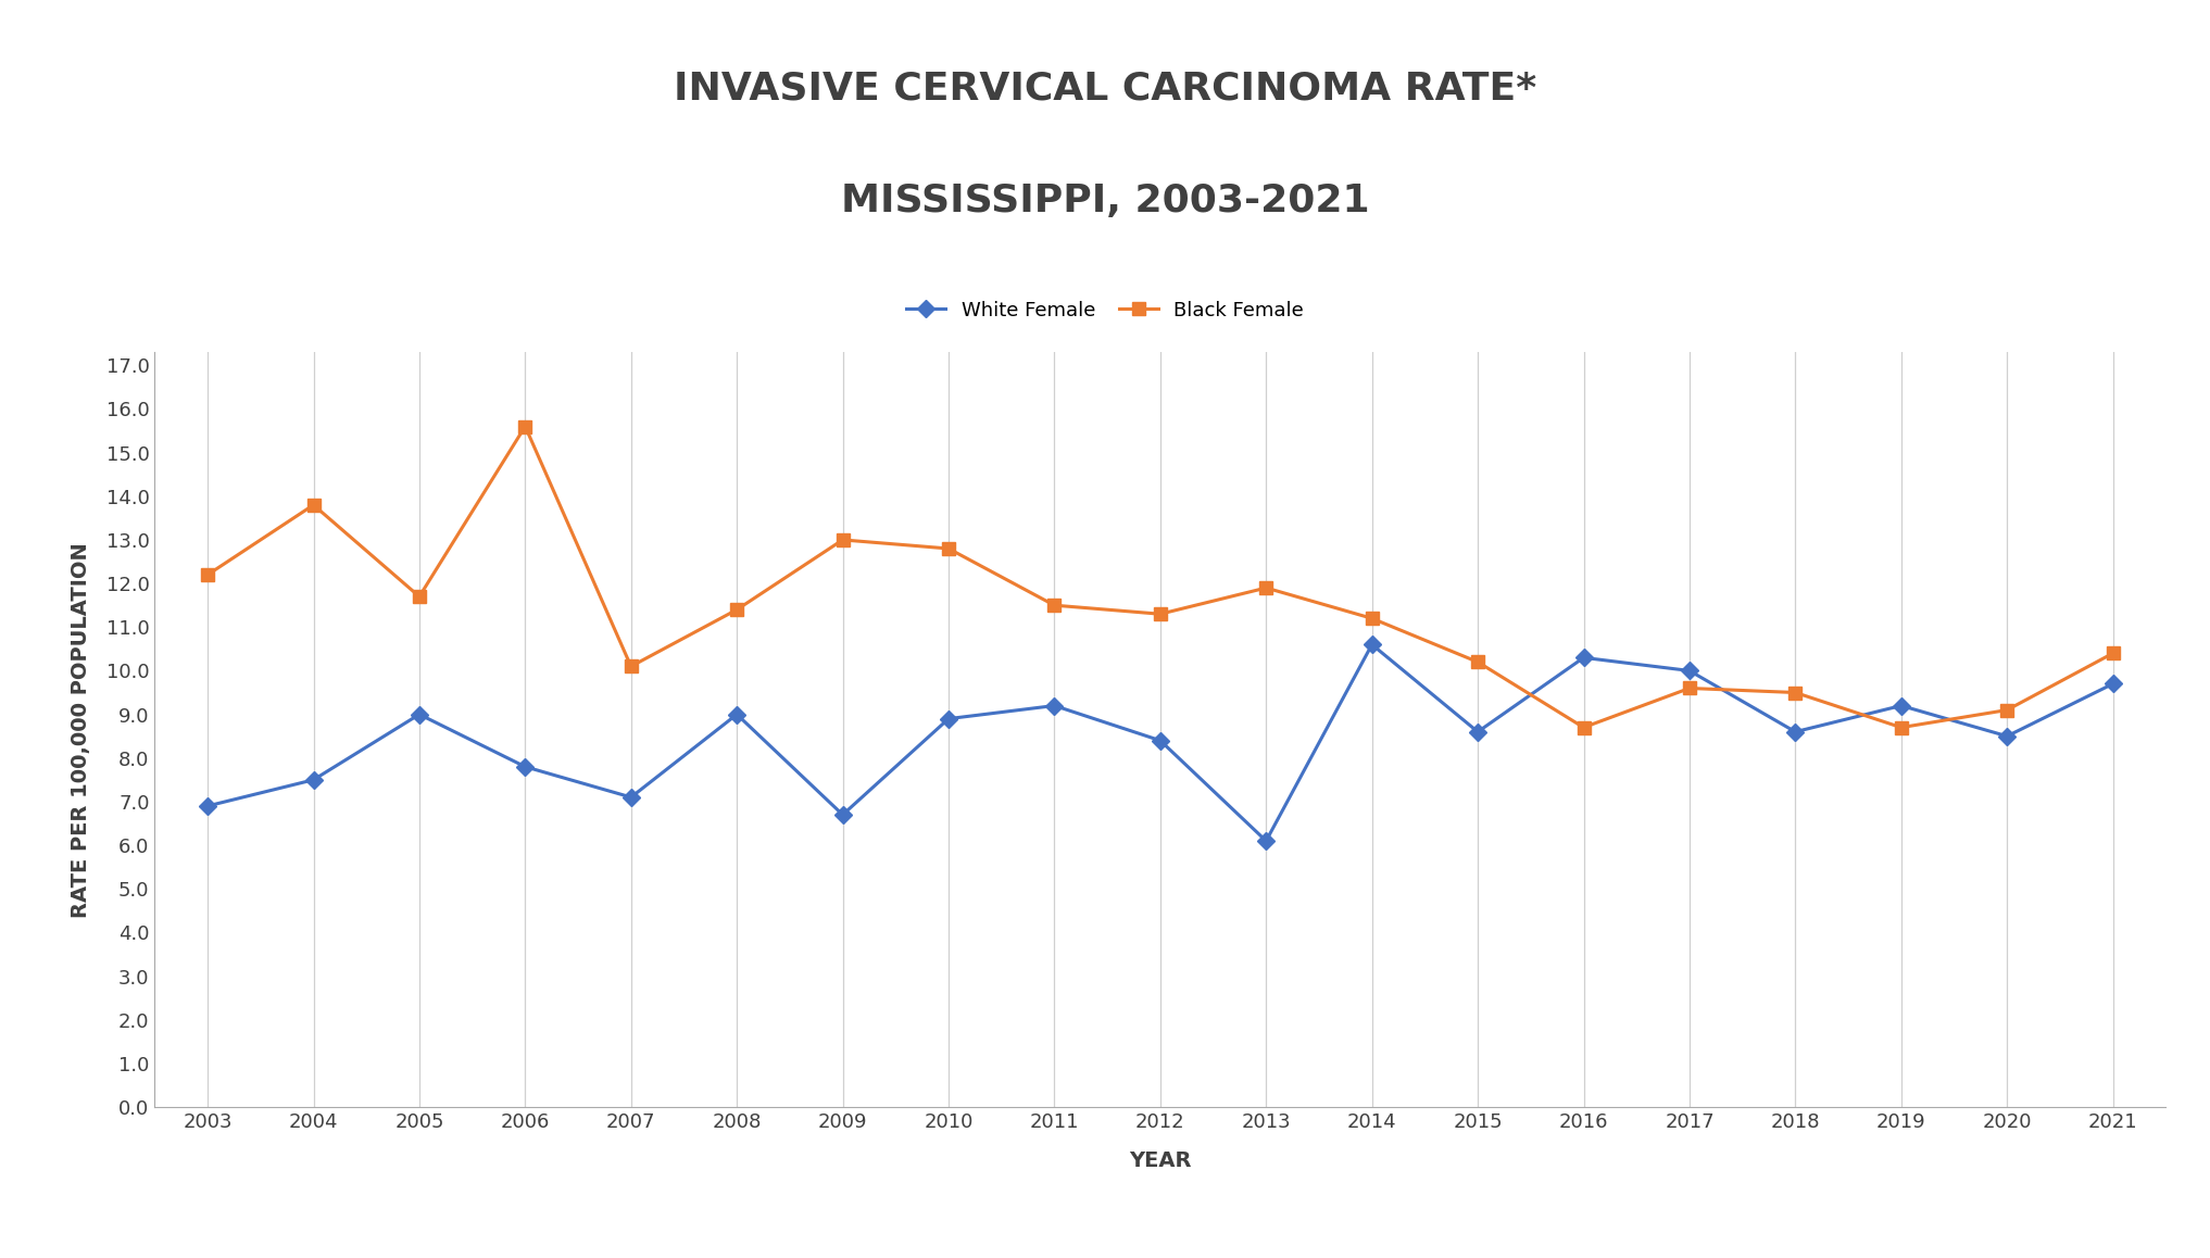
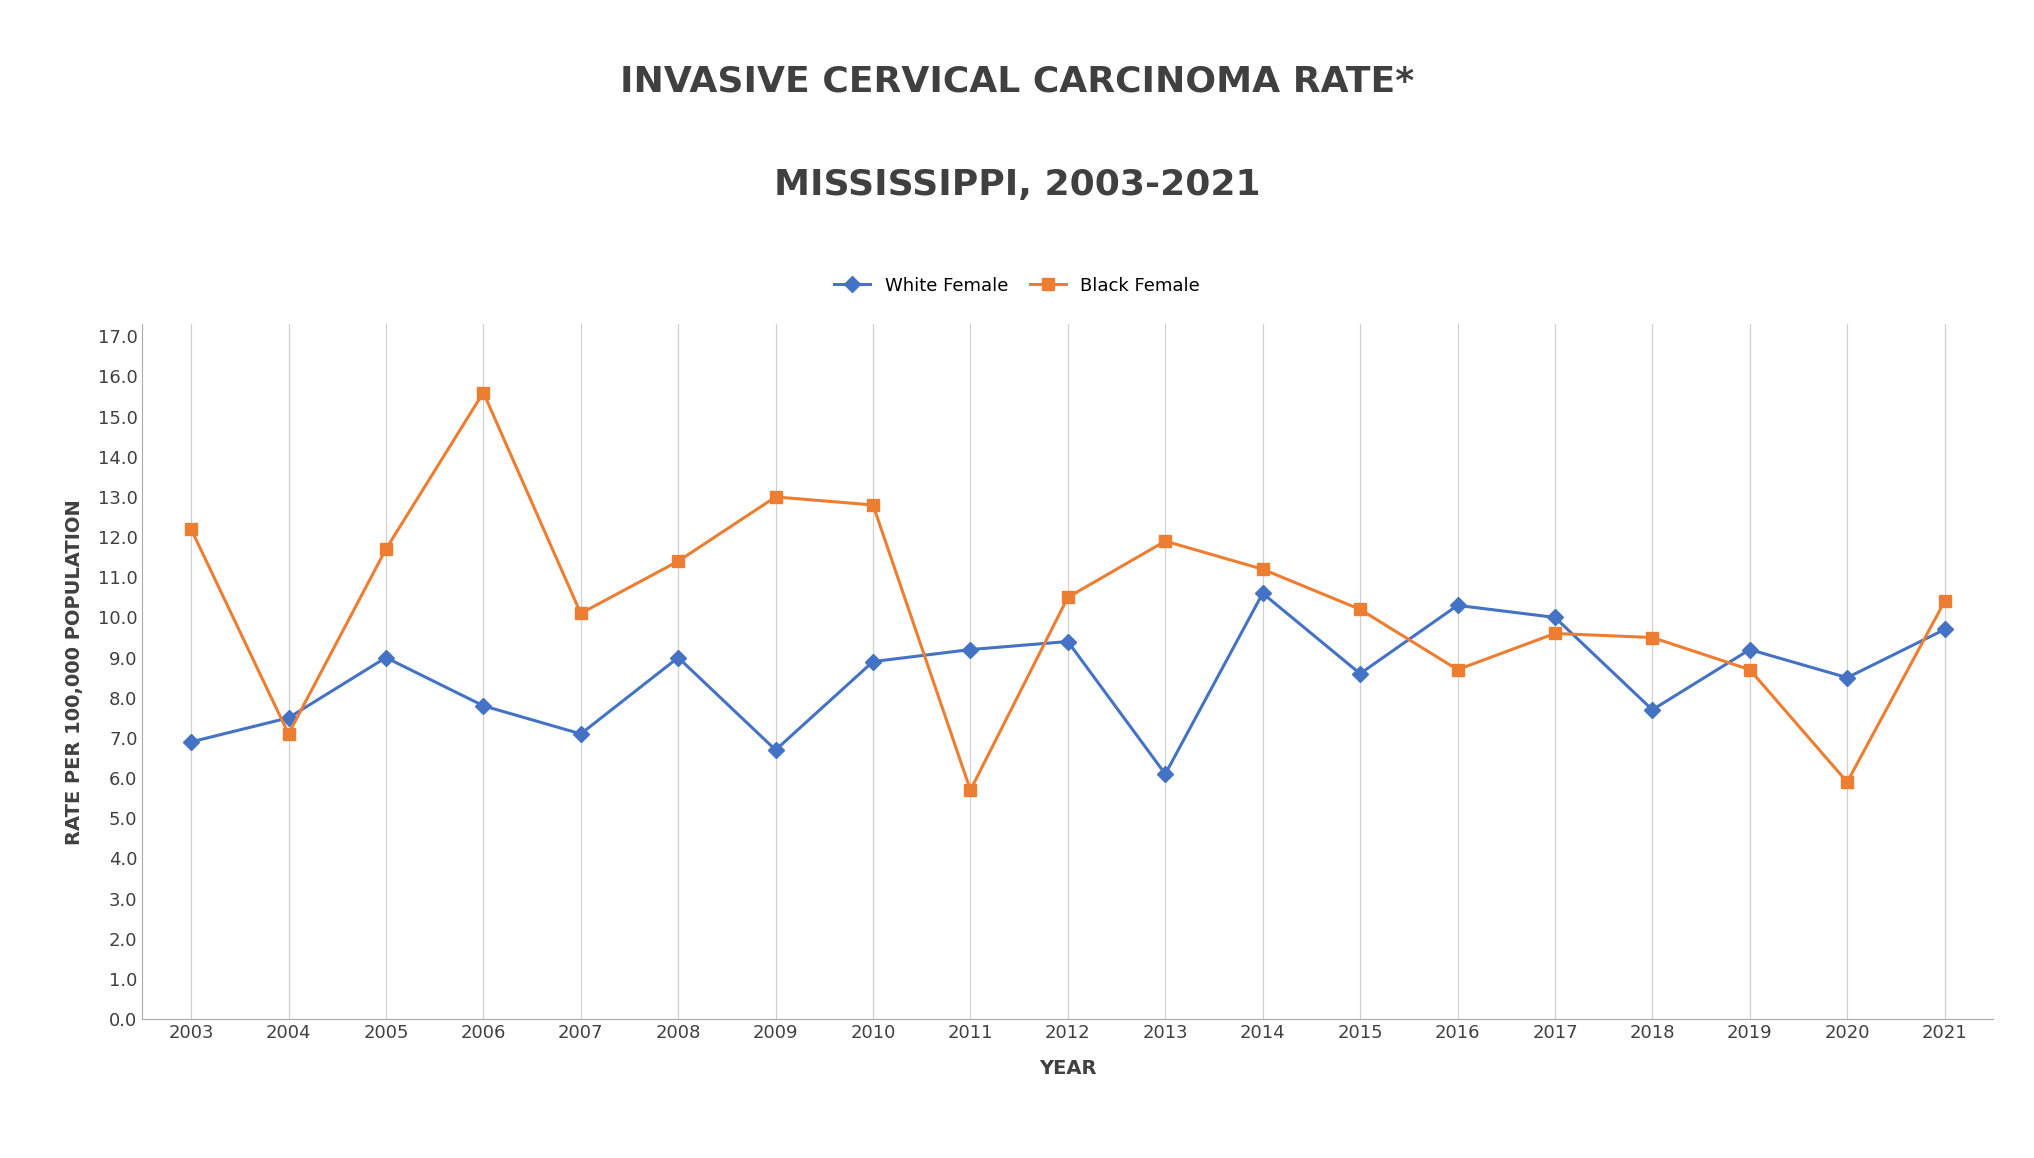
Black Female/2004: 13.8 -> 7.1
Black Female/2011: 11.5 -> 5.7
White Female/2012: 8.4 -> 9.4
Black Female/2012: 11.3 -> 10.5
White Female/2018: 8.6 -> 7.7
Black Female/2020: 9.1 -> 5.9
